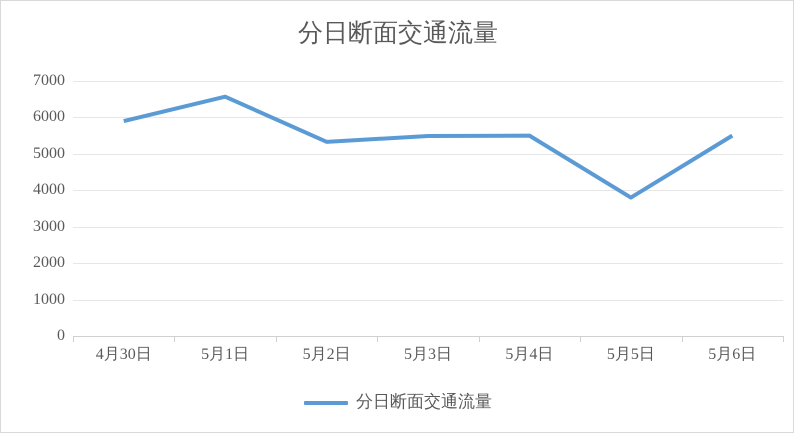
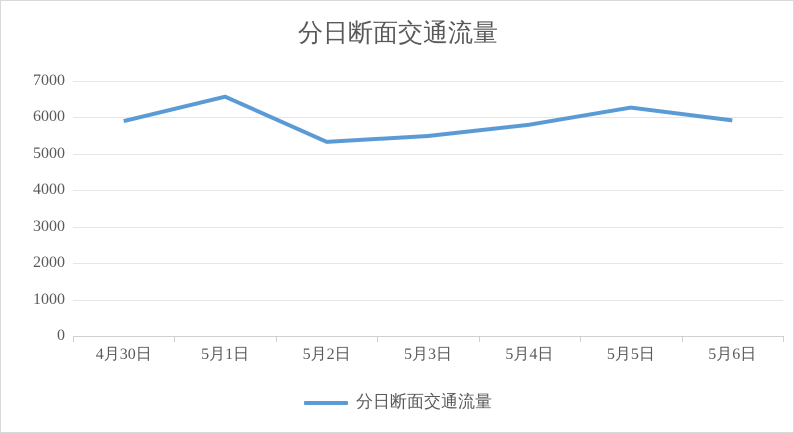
5月4日: 5500 -> 5800
5月5日: 3800 -> 6300
5月6日: 5500 -> 5900
